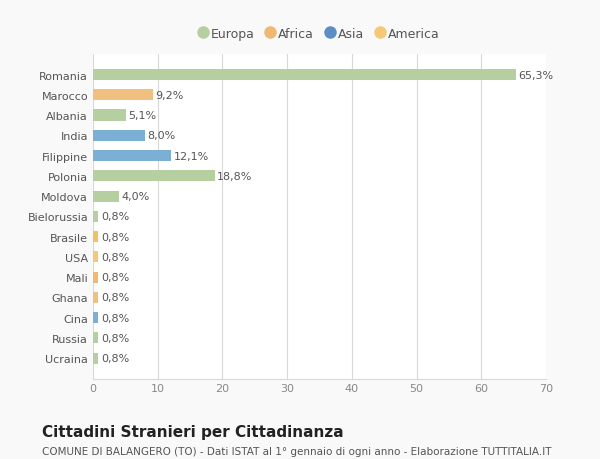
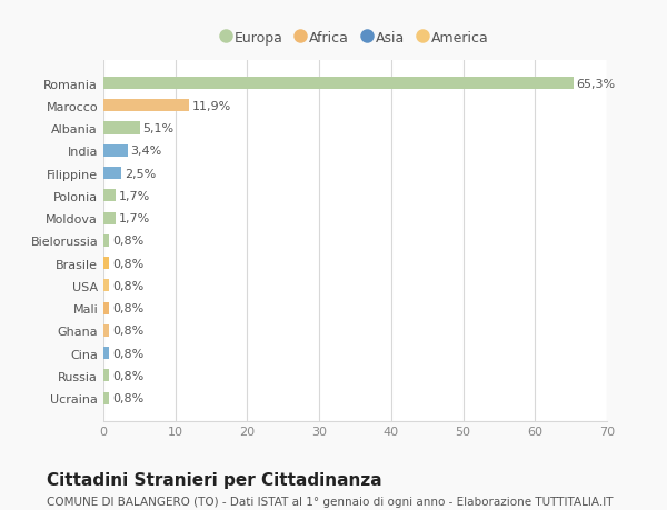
Marocco: 9,2% -> 11,9%
India: 8,0% -> 3,4%
Filippine: 12,1% -> 2,5%
Polonia: 18,8% -> 1,7%
Moldova: 4,0% -> 1,7%
